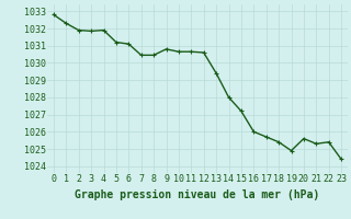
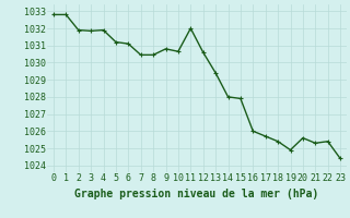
1: 1032.3 -> 1032.8
11: 1030.7 -> 1032.0
15: 1027.2 -> 1027.9
